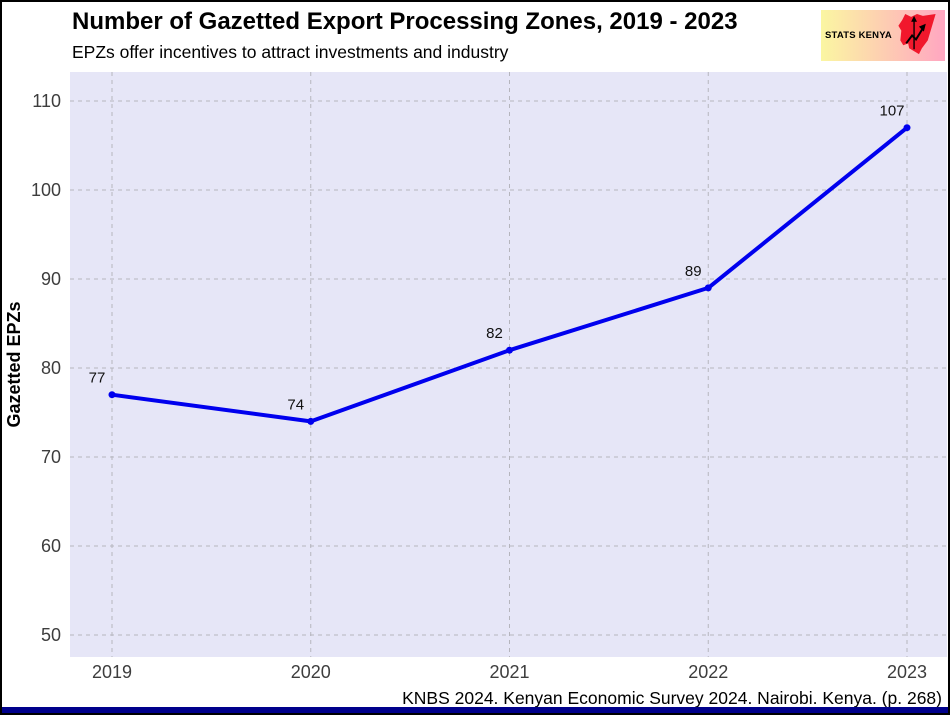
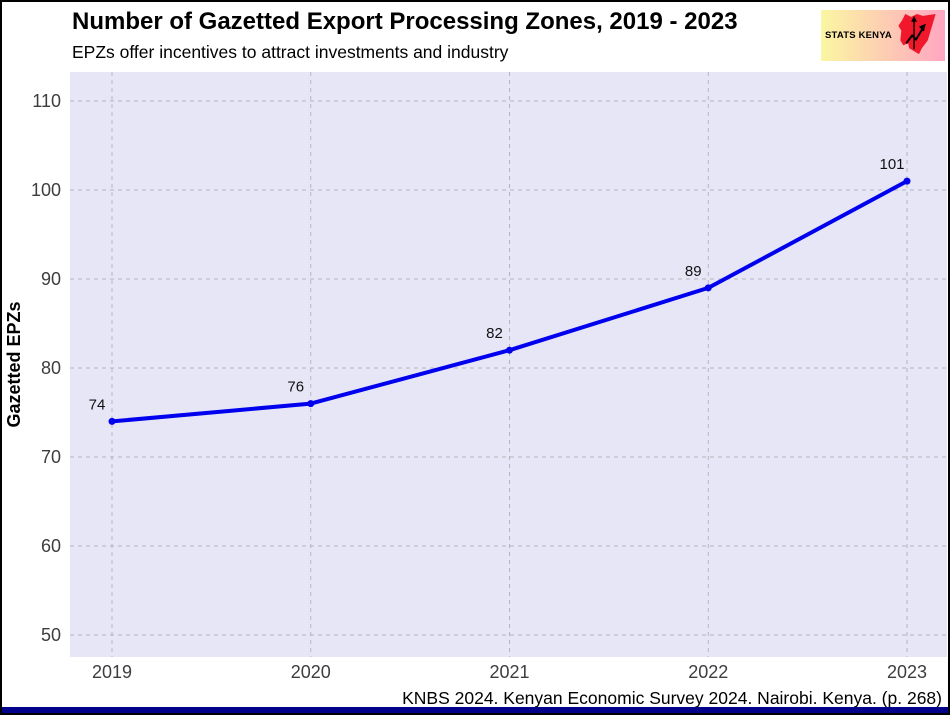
2019: 77 -> 74
2020: 74 -> 76
2023: 107 -> 101
